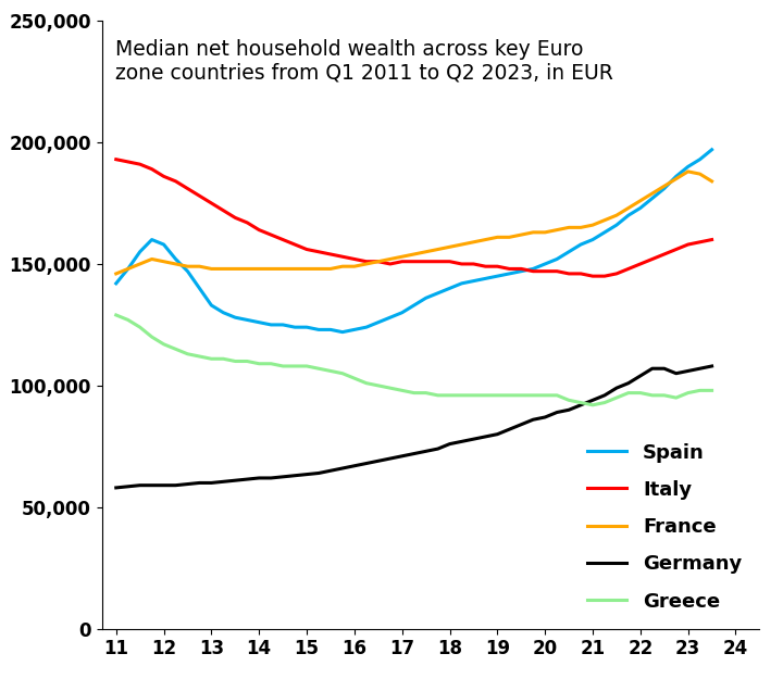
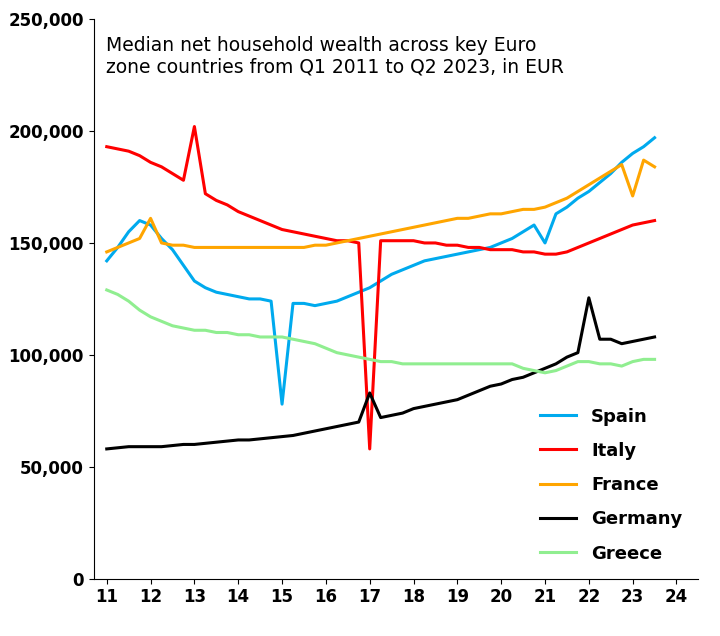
France/12: 151,000 -> 161,000
Italy/13: 175,000 -> 202,000
Spain/15: 124,000 -> 78,000
Italy/17: 151,000 -> 58,000
Germany/17: 71,000 -> 83,000
Spain/21: 160,000 -> 150,000
Germany/22: 104,000 -> 125,500
France/23: 188,000 -> 171,000
